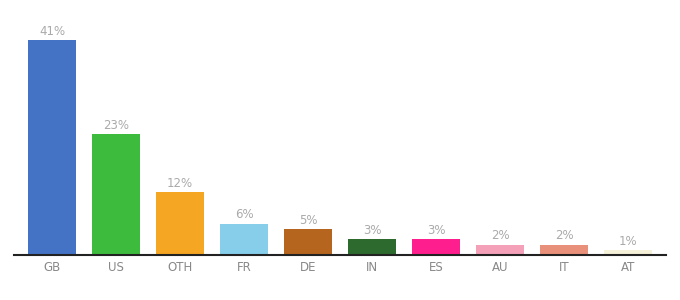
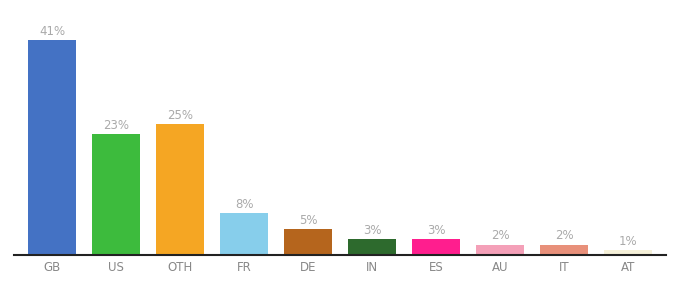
OTH: 12% -> 25%
FR: 6% -> 8%
